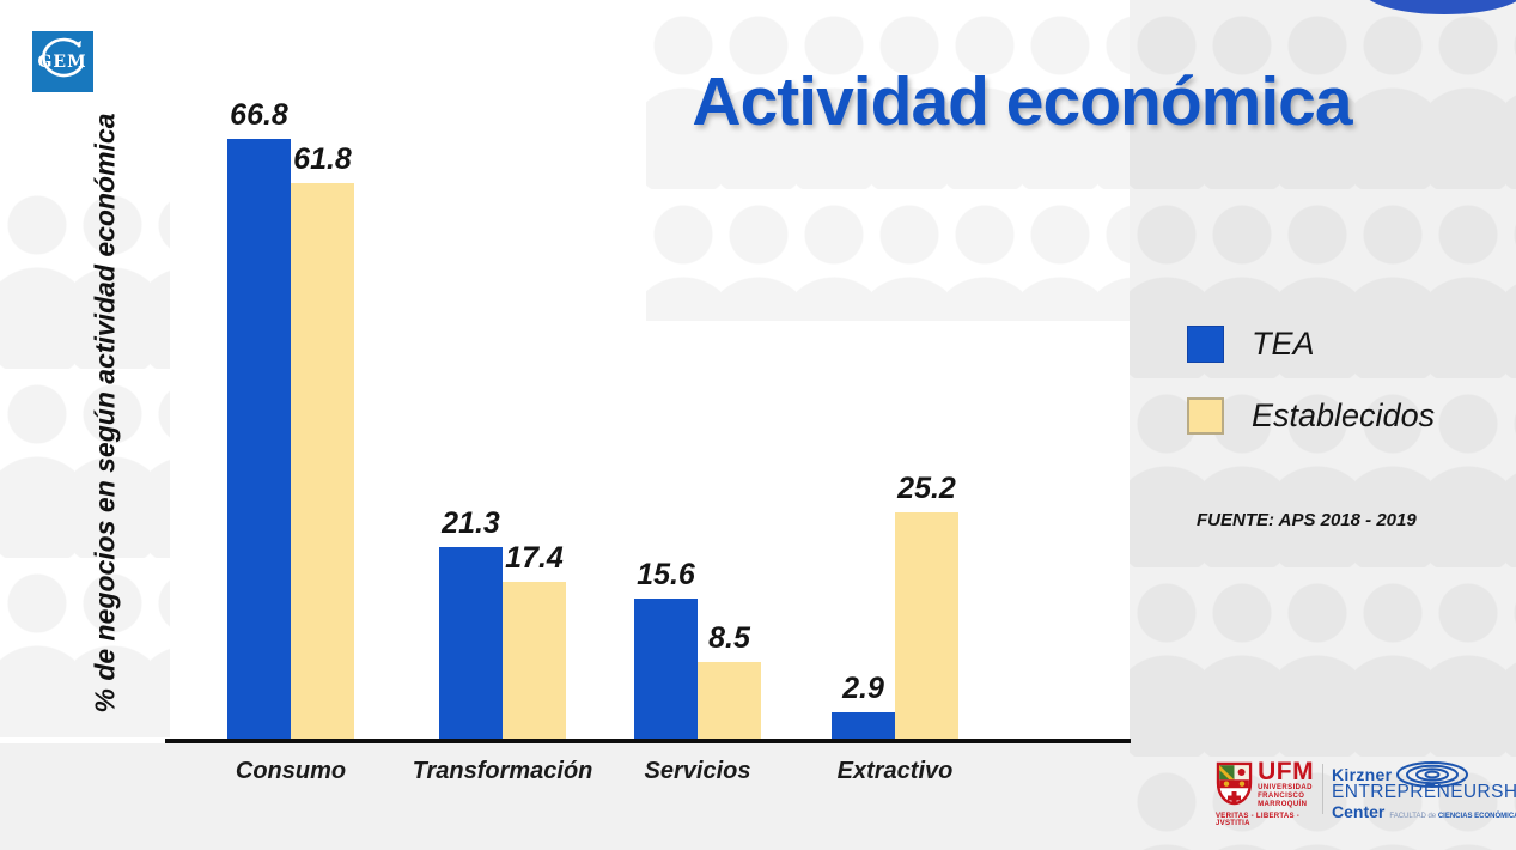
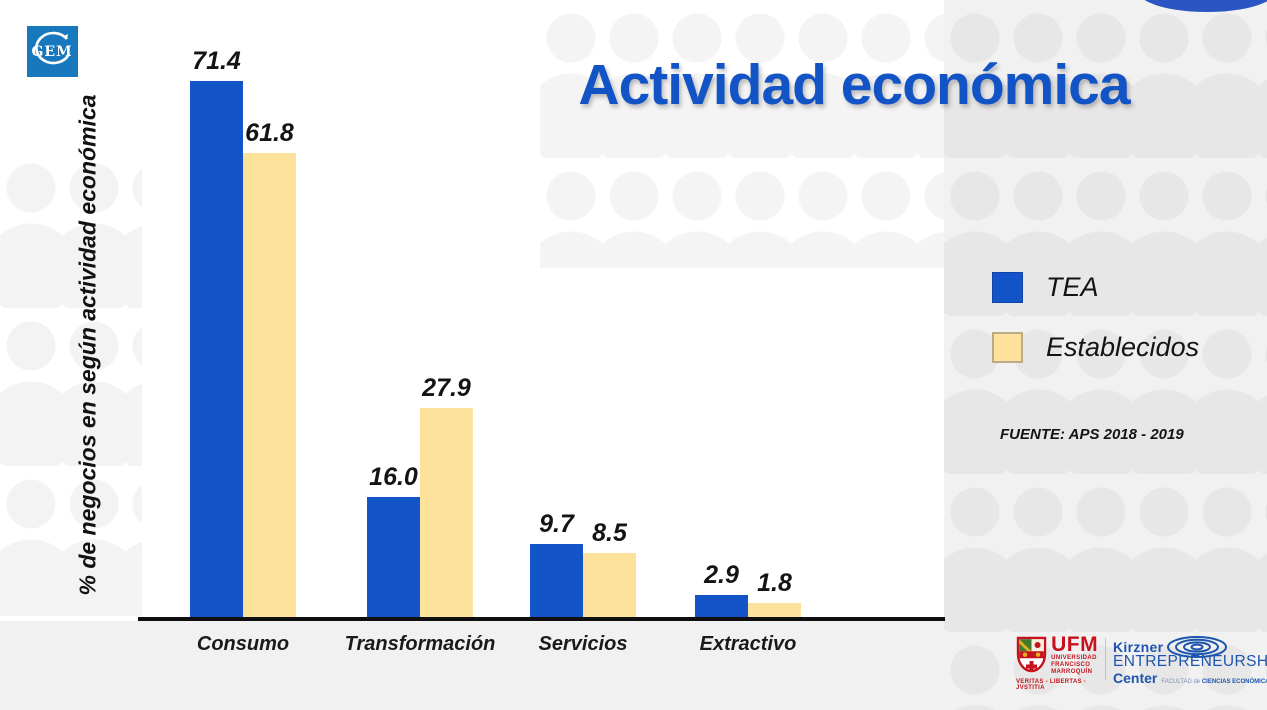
TEA/Consumo: 66.8 -> 71.4
TEA/Transformación: 21.3 -> 16.0
Establecidos/Transformación: 17.4 -> 27.9
TEA/Servicios: 15.6 -> 9.7
Establecidos/Extractivo: 25.2 -> 1.8
